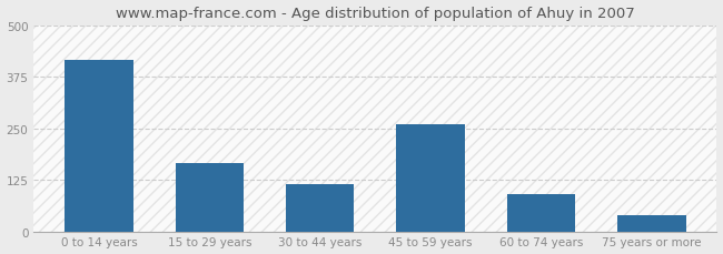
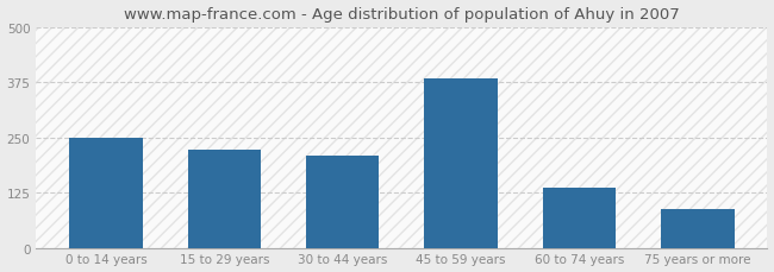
0 to 14 years: 415 -> 248
15 to 29 years: 165 -> 222
30 to 44 years: 115 -> 210
45 to 59 years: 260 -> 383
60 to 74 years: 90 -> 135
75 years or more: 40 -> 88
